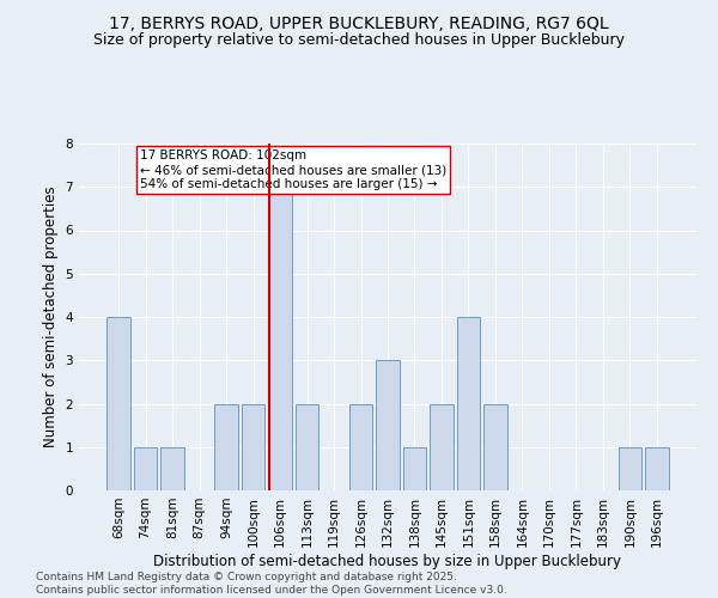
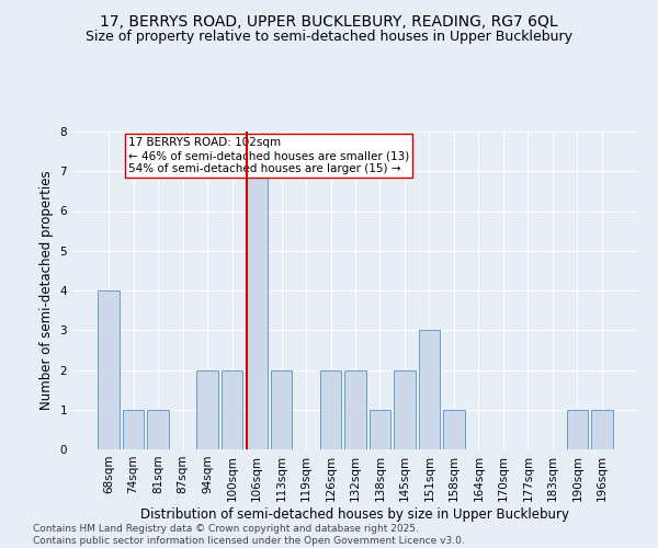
132sqm: 3 -> 2
151sqm: 4 -> 3
158sqm: 2 -> 1
